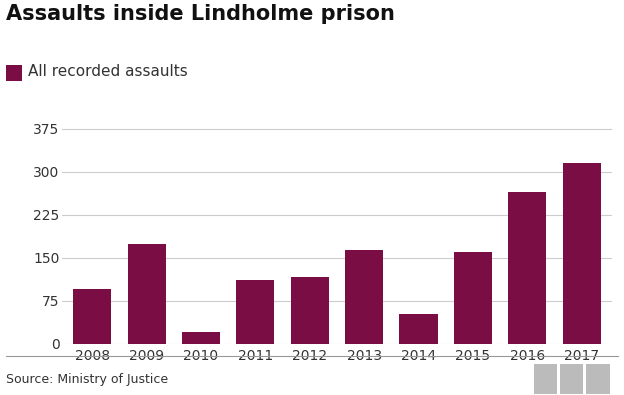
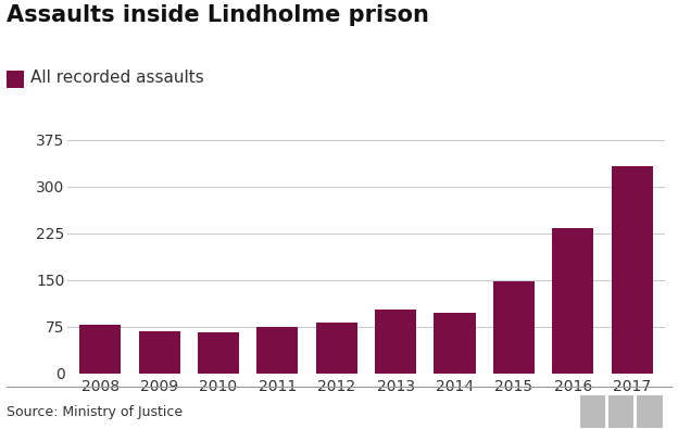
2008: 96 -> 78
2009: 174 -> 68
2010: 20 -> 66
2011: 112 -> 74
2012: 116 -> 82
2013: 164 -> 103
2014: 52 -> 98
2015: 160 -> 147
2016: 264 -> 234
2017: 316 -> 332
